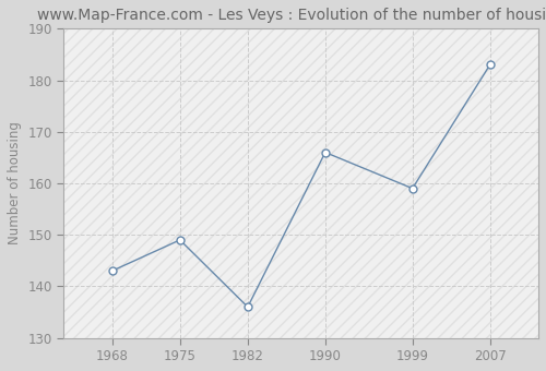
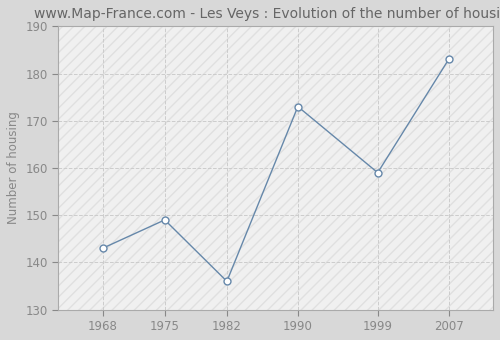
1990: 166 -> 173
